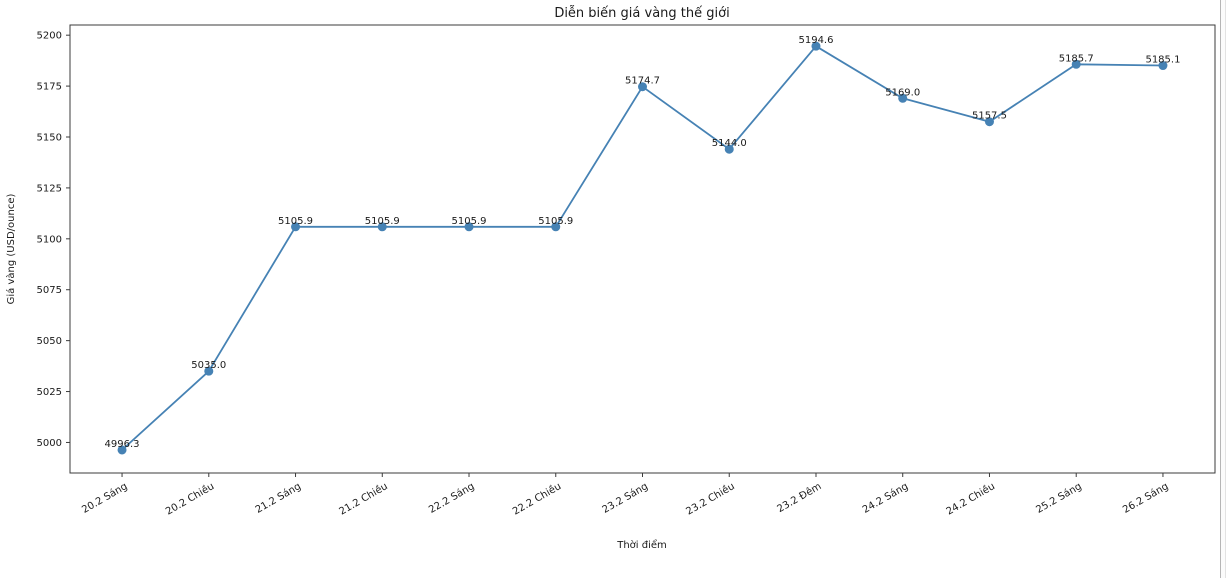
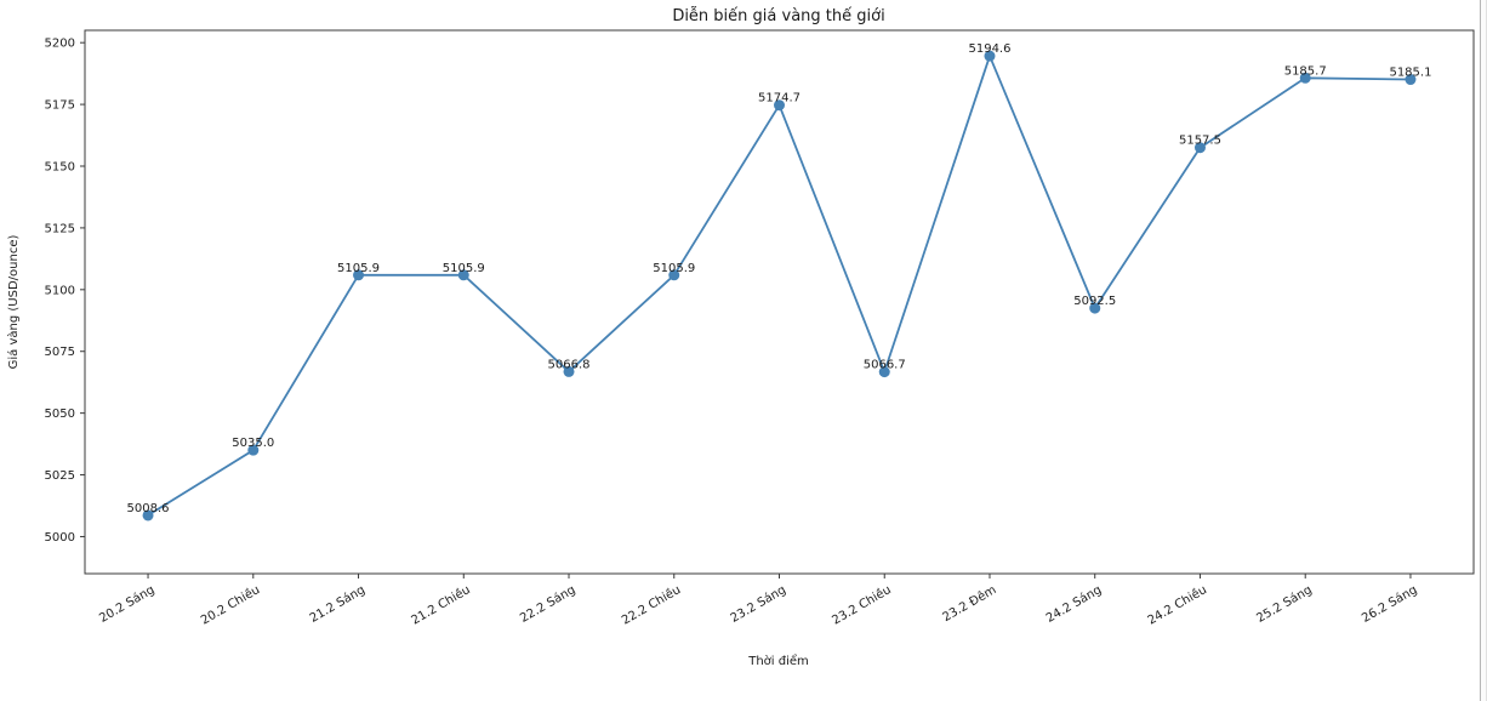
20.2 Sáng: 4996.3 -> 5008.6
22.2 Sáng: 5105.9 -> 5066.8
23.2 Chiều: 5144.0 -> 5066.7
24.2 Sáng: 5169.0 -> 5092.5
